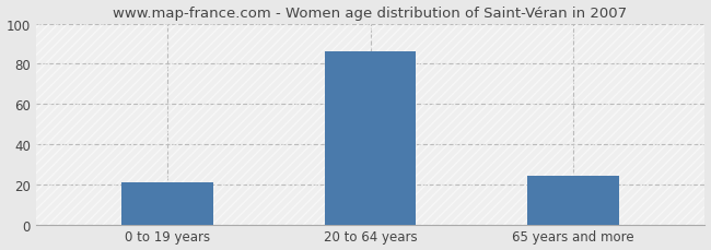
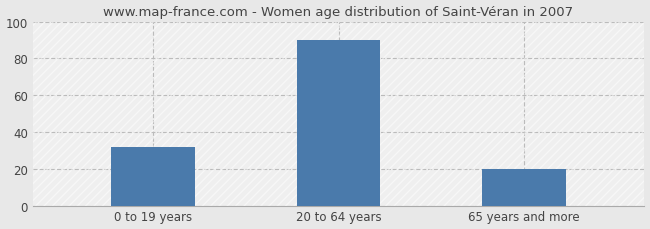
0 to 19 years: 21 -> 32
20 to 64 years: 86 -> 90
65 years and more: 24 -> 20
